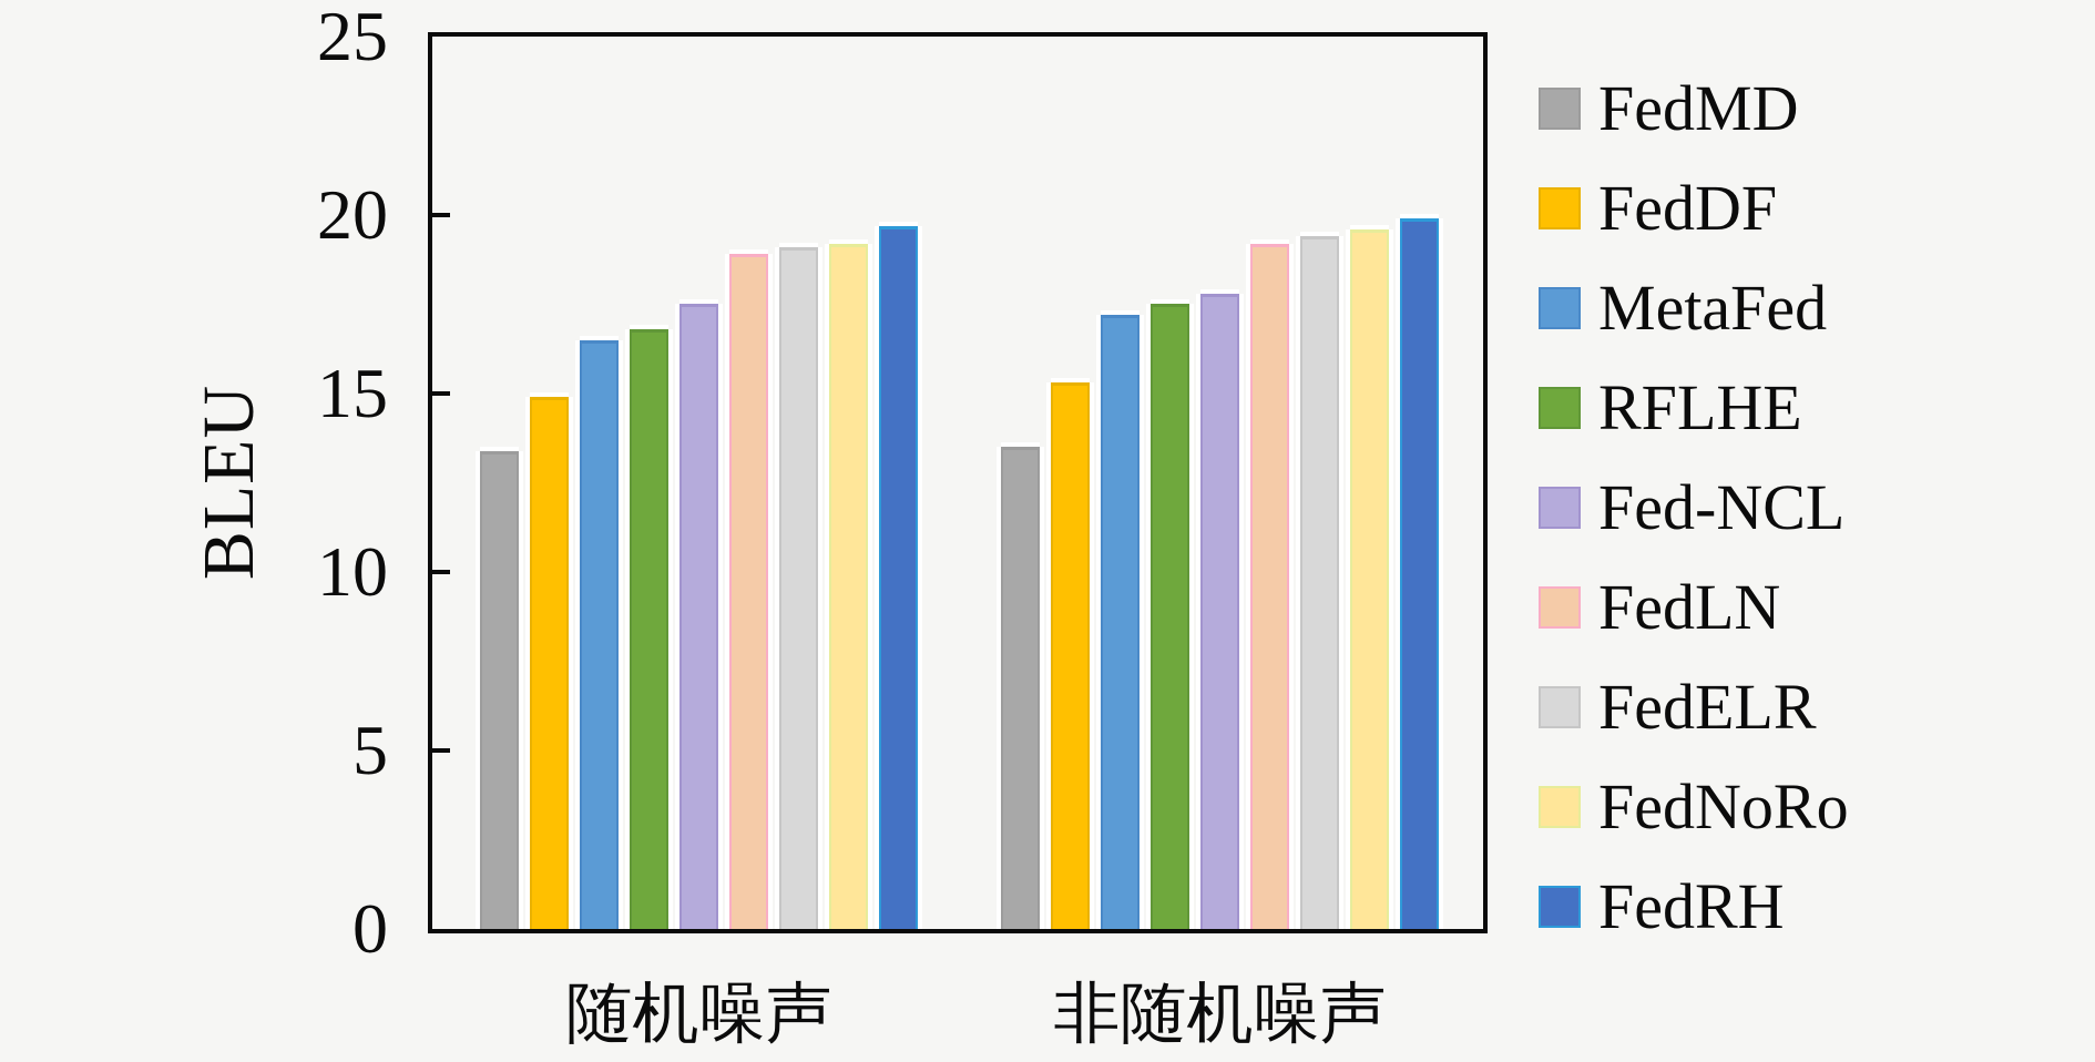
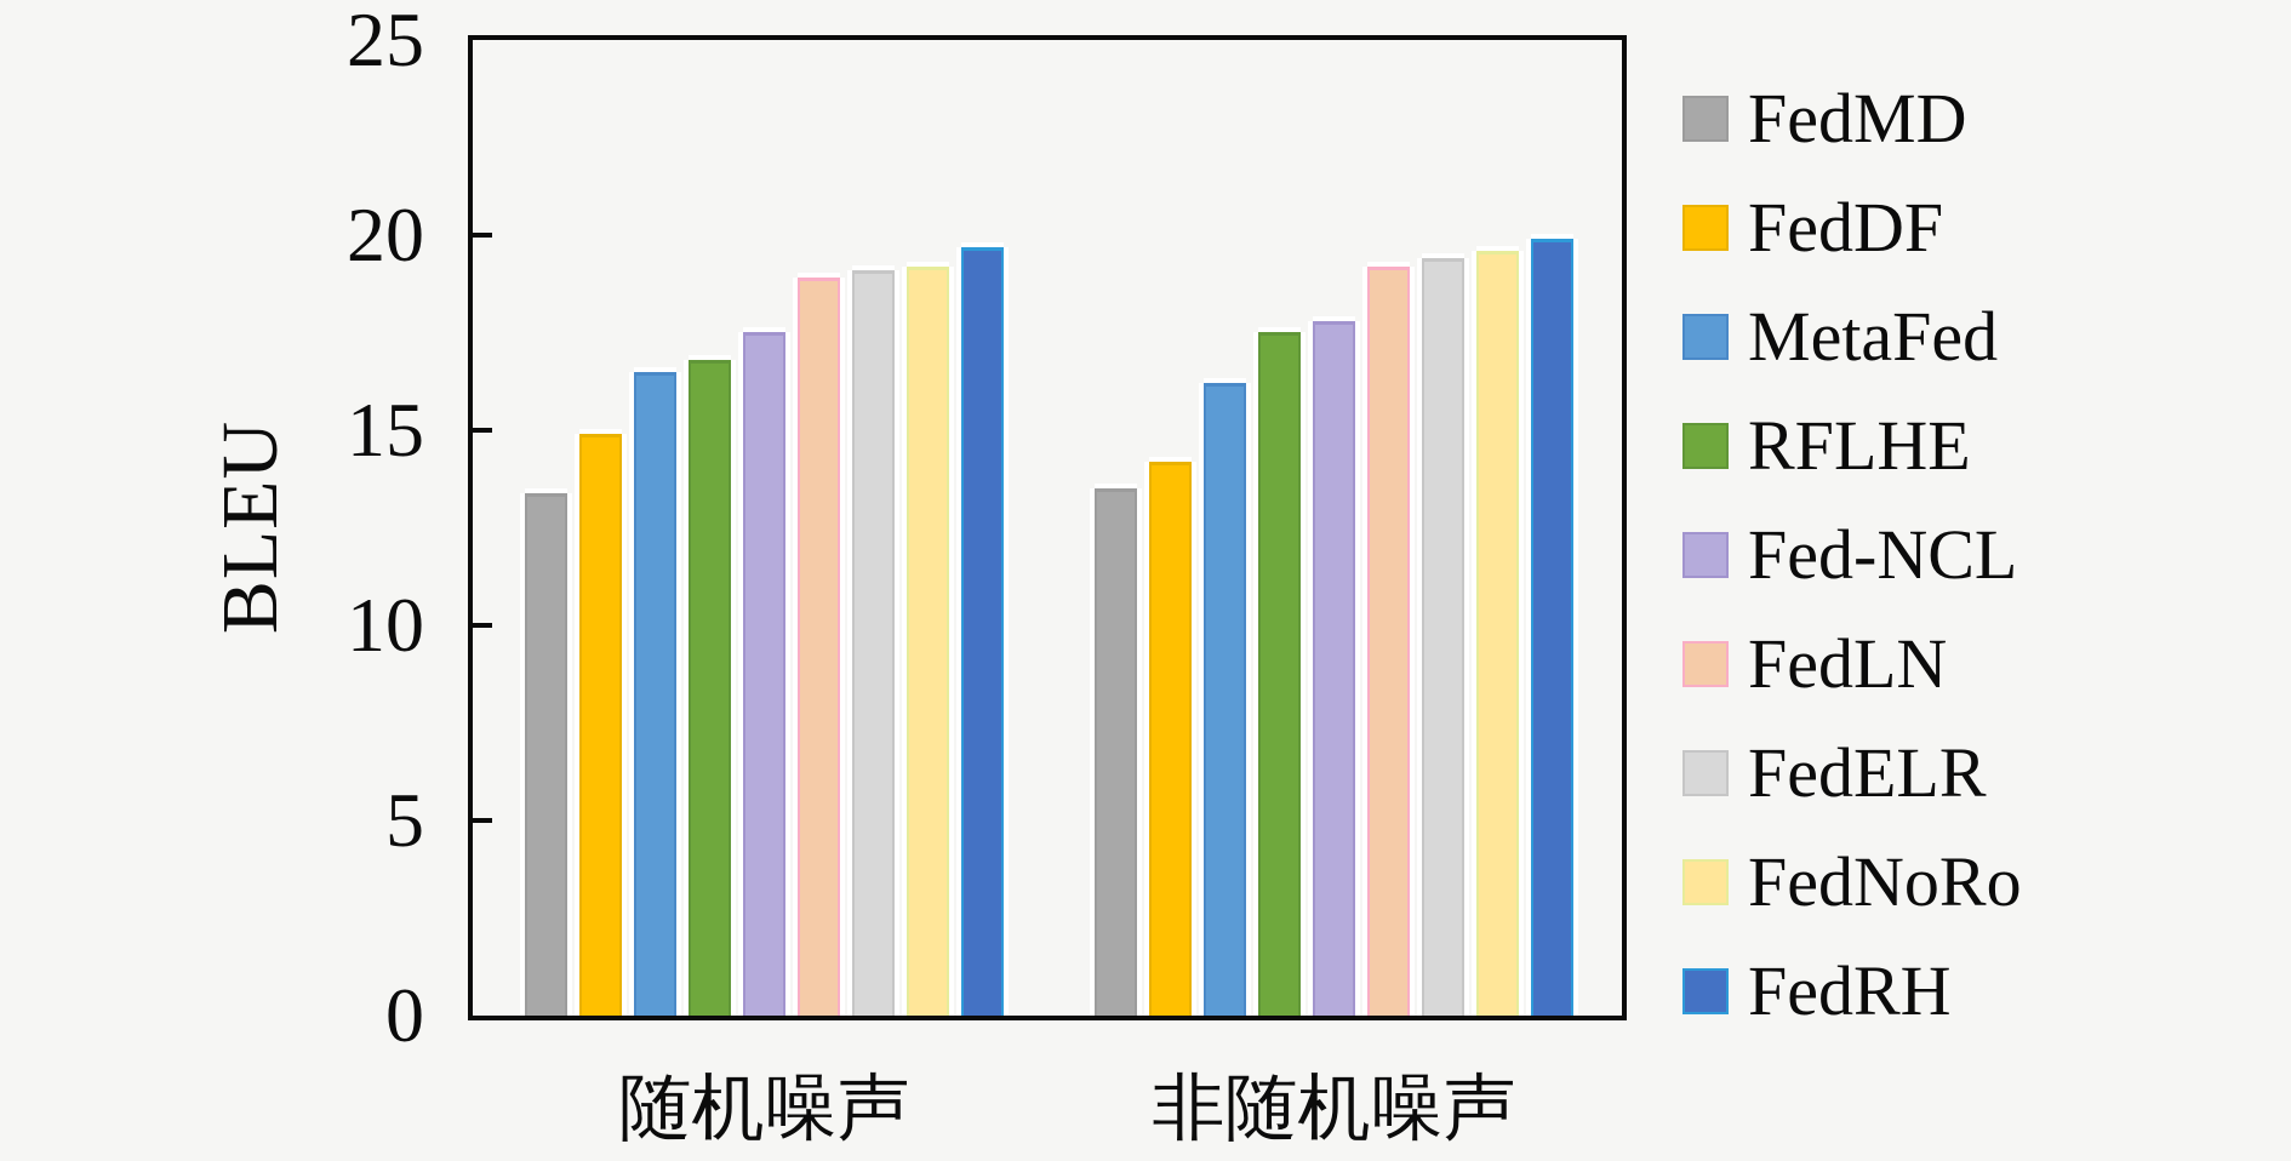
FedDF/非随机噪声: 15.3 -> 14.2
MetaFed/非随机噪声: 17.2 -> 16.2
